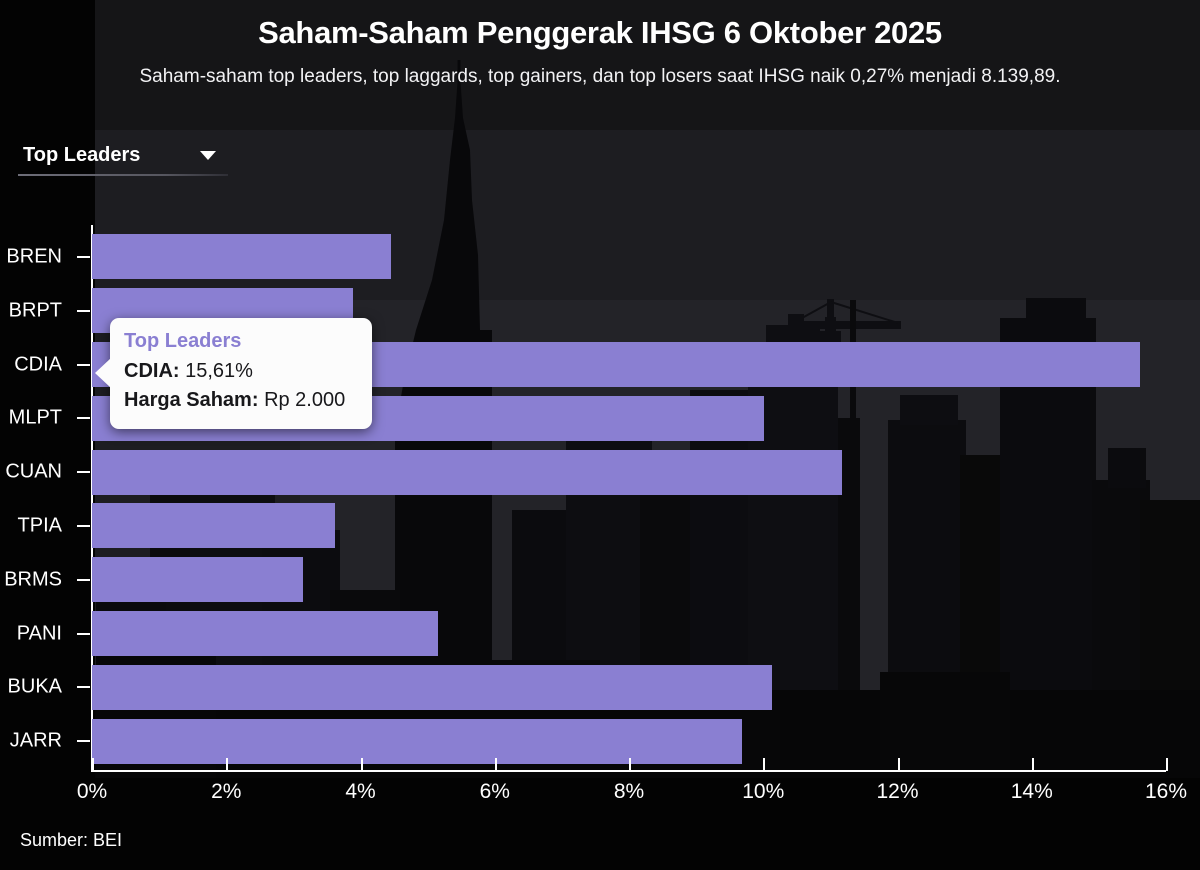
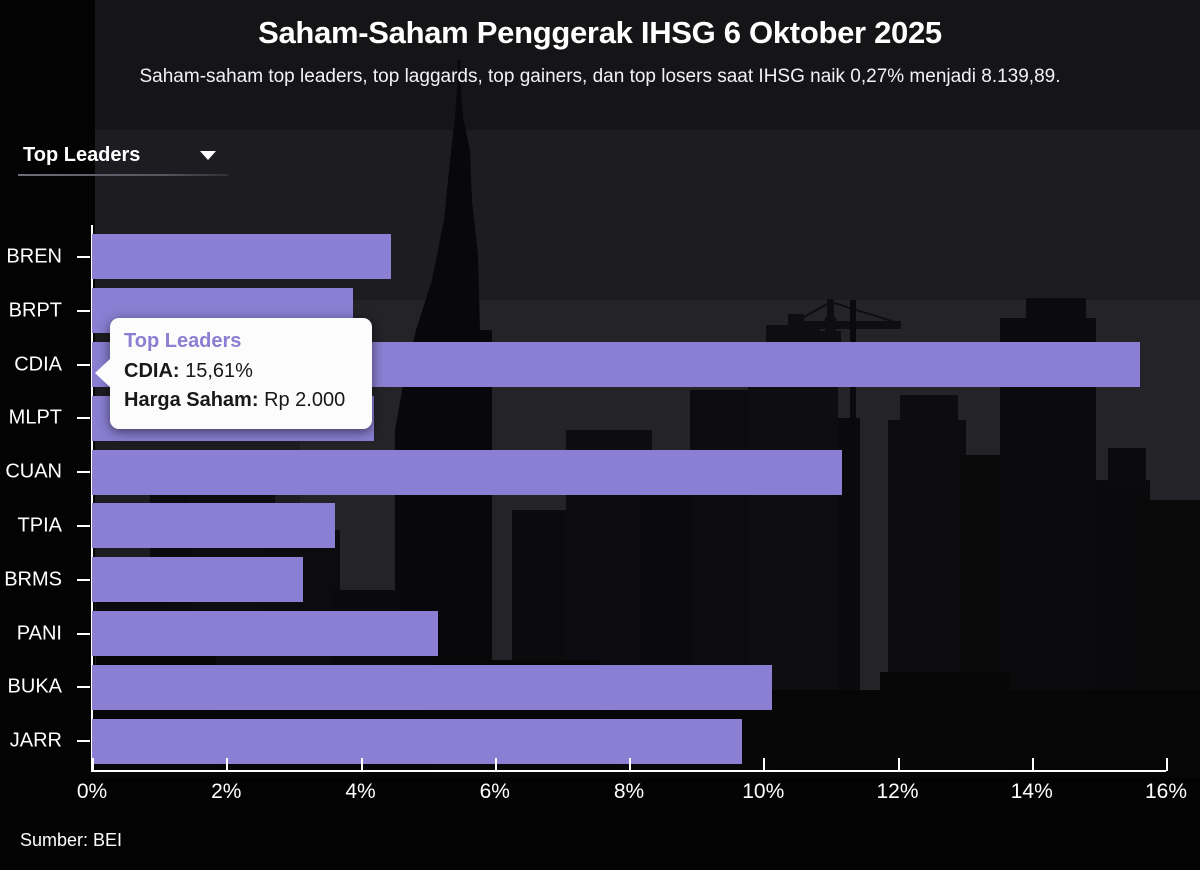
MLPT: 10.0% -> 4.2%
